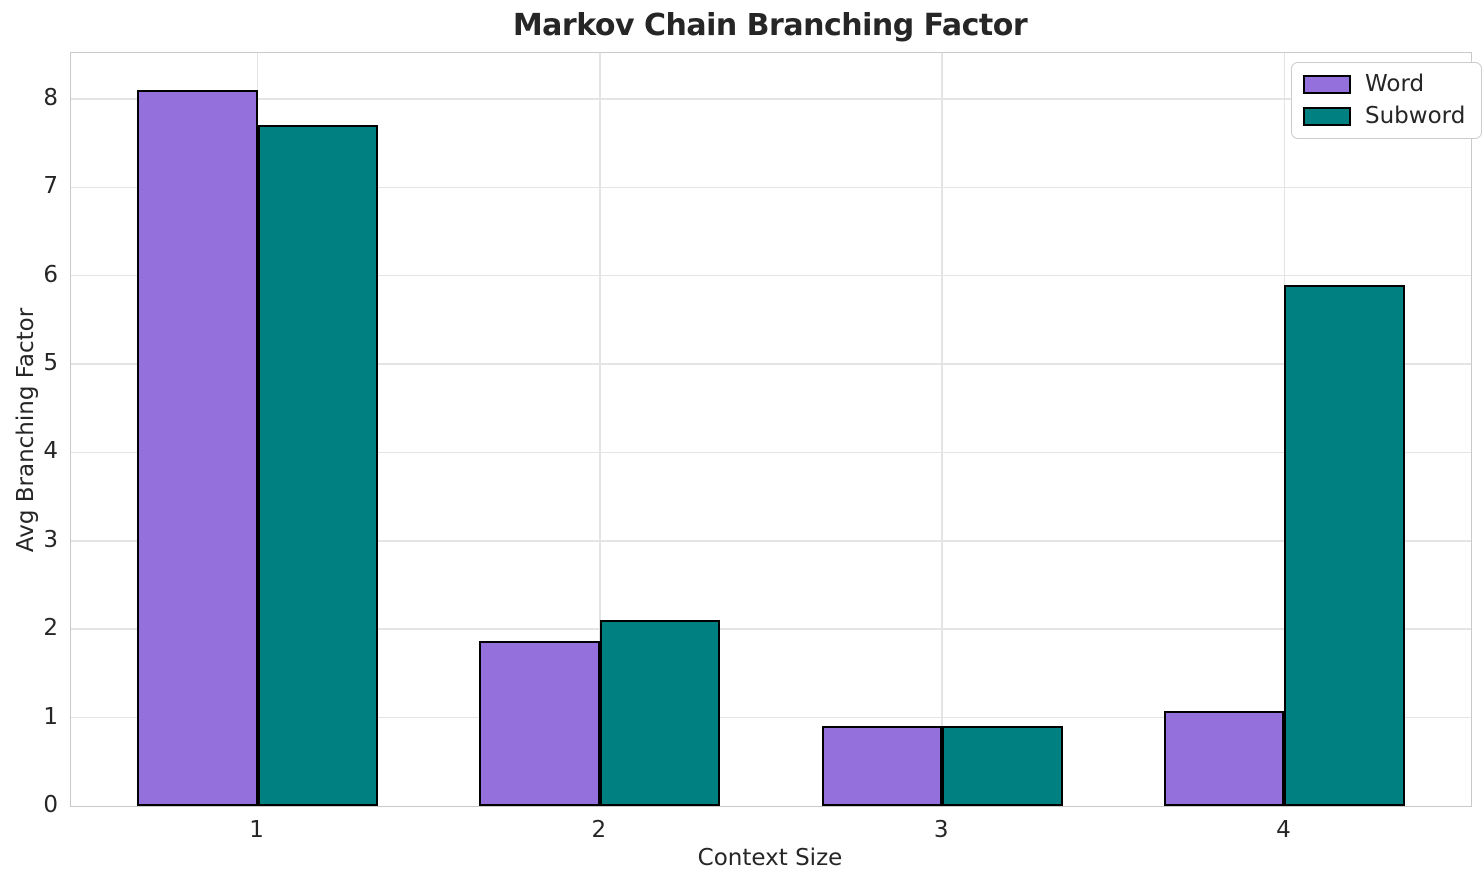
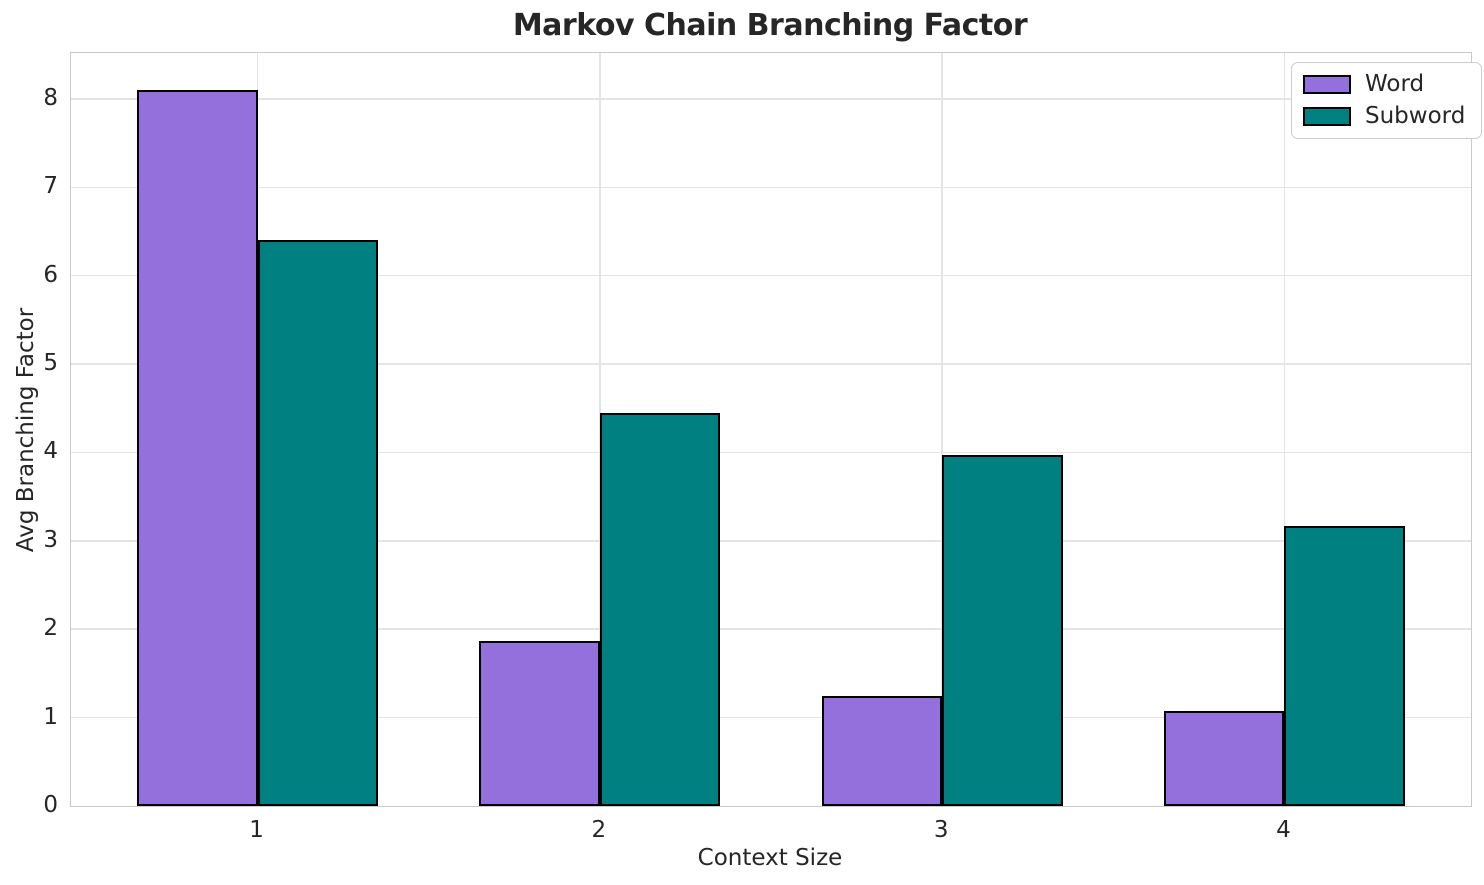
Subword/1: 7.7 -> 6.4
Subword/2: 2.1 -> 4.5
Word/3: 0.9 -> 1.2
Subword/3: 0.9 -> 4.0
Subword/4: 5.9 -> 3.2
